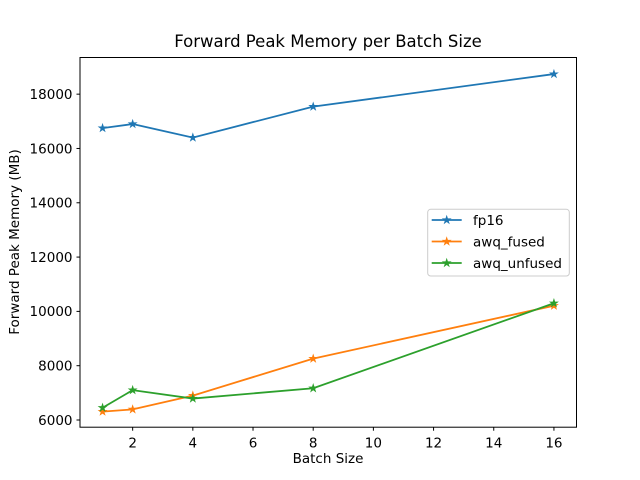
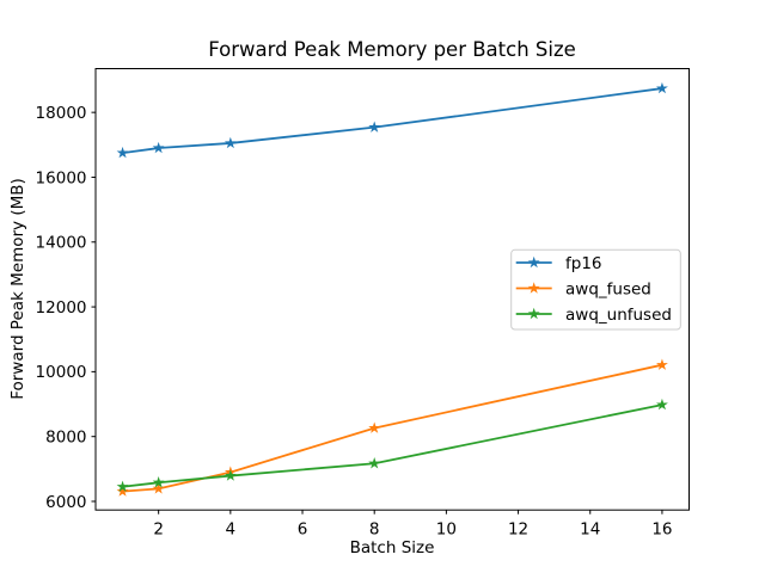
awq_unfused/2: 7100 -> 6600
fp16/4: 16400 -> 17000
awq_unfused/16: 10300 -> 9000
